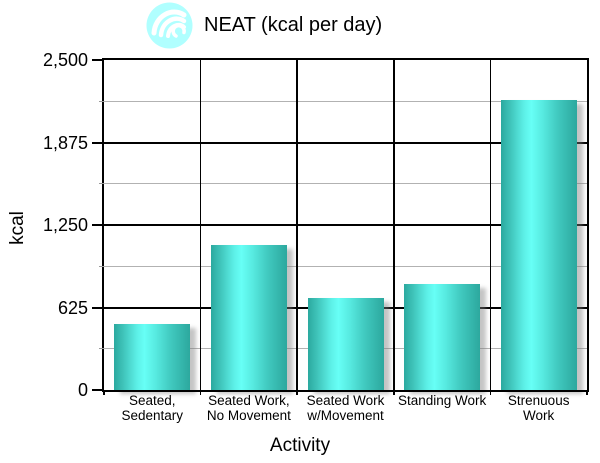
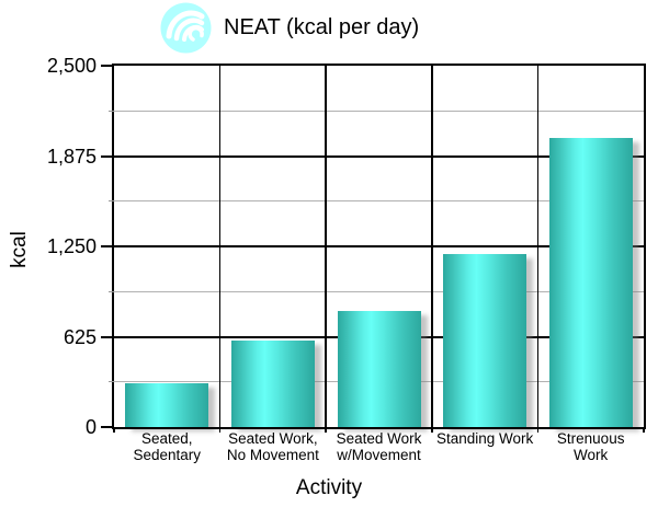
Seated, Sedentary: 500 -> 300
Seated Work, No Movement: 1100 -> 600
Seated Work w/Movement: 700 -> 800
Standing Work: 800 -> 1200
Strenuous Work: 2200 -> 2000
